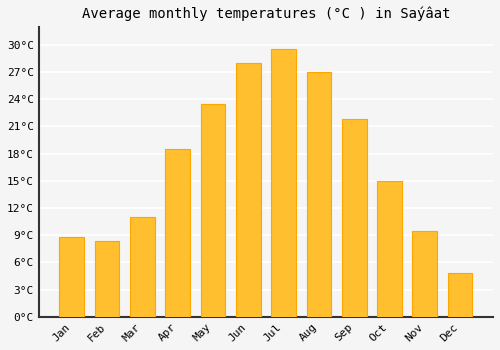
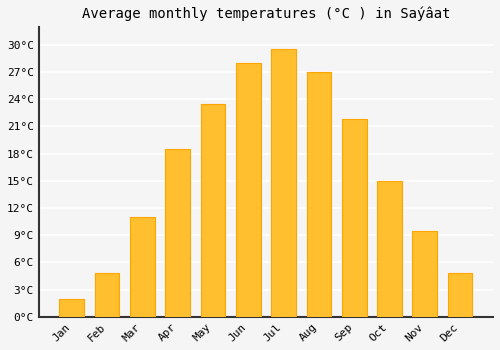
Jan: 8.8°C -> 2.0°C
Feb: 8.4°C -> 4.8°C
